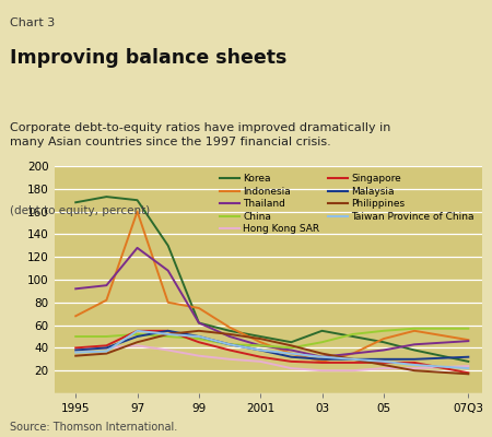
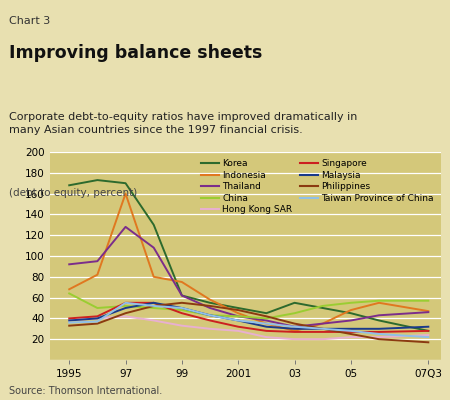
China/1995: 50 -> 64
Singapore/07Q3: 18 -> 28
